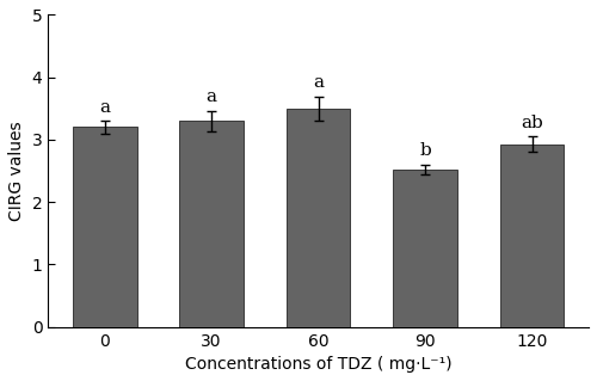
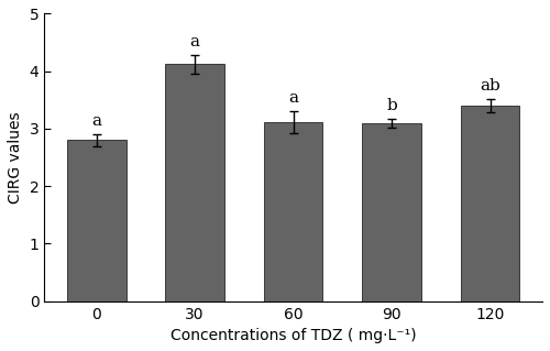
0: 3.20 -> 2.80
30: 3.30 -> 4.12
60: 3.50 -> 3.12
90: 2.52 -> 3.10
120: 2.93 -> 3.40
